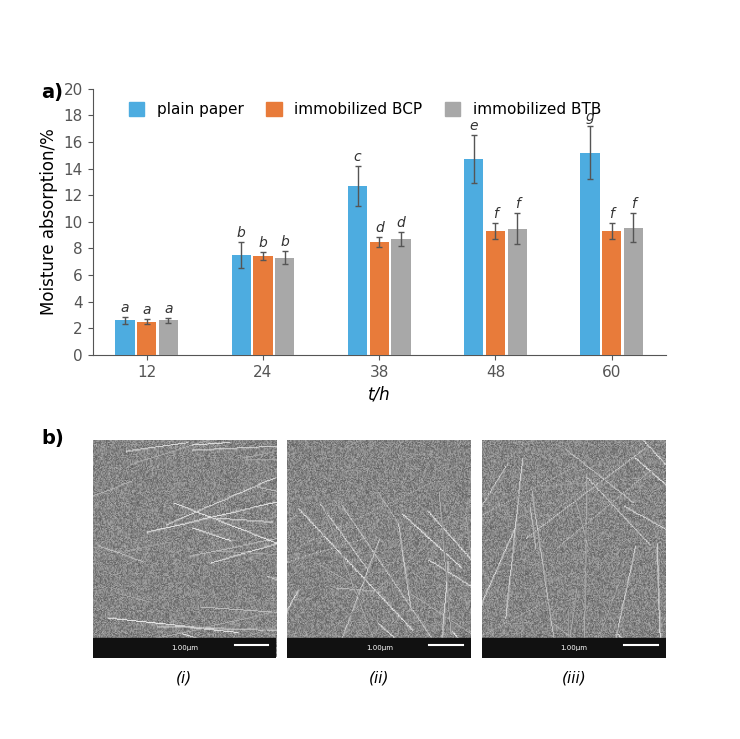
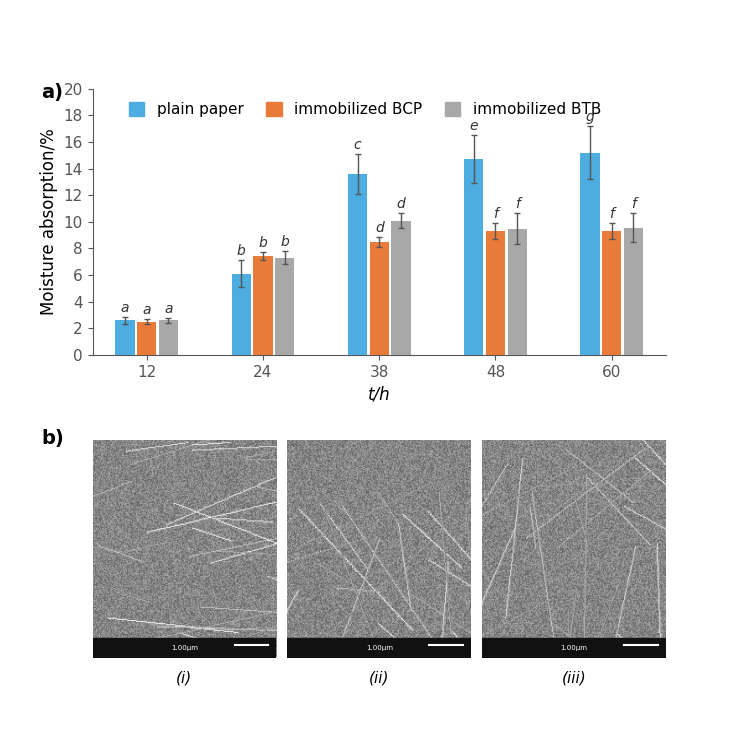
plain paper/24: 7.5 -> 6.1
plain paper/38: 12.7 -> 13.6
immobilized BTB/38: 8.7 -> 10.1
